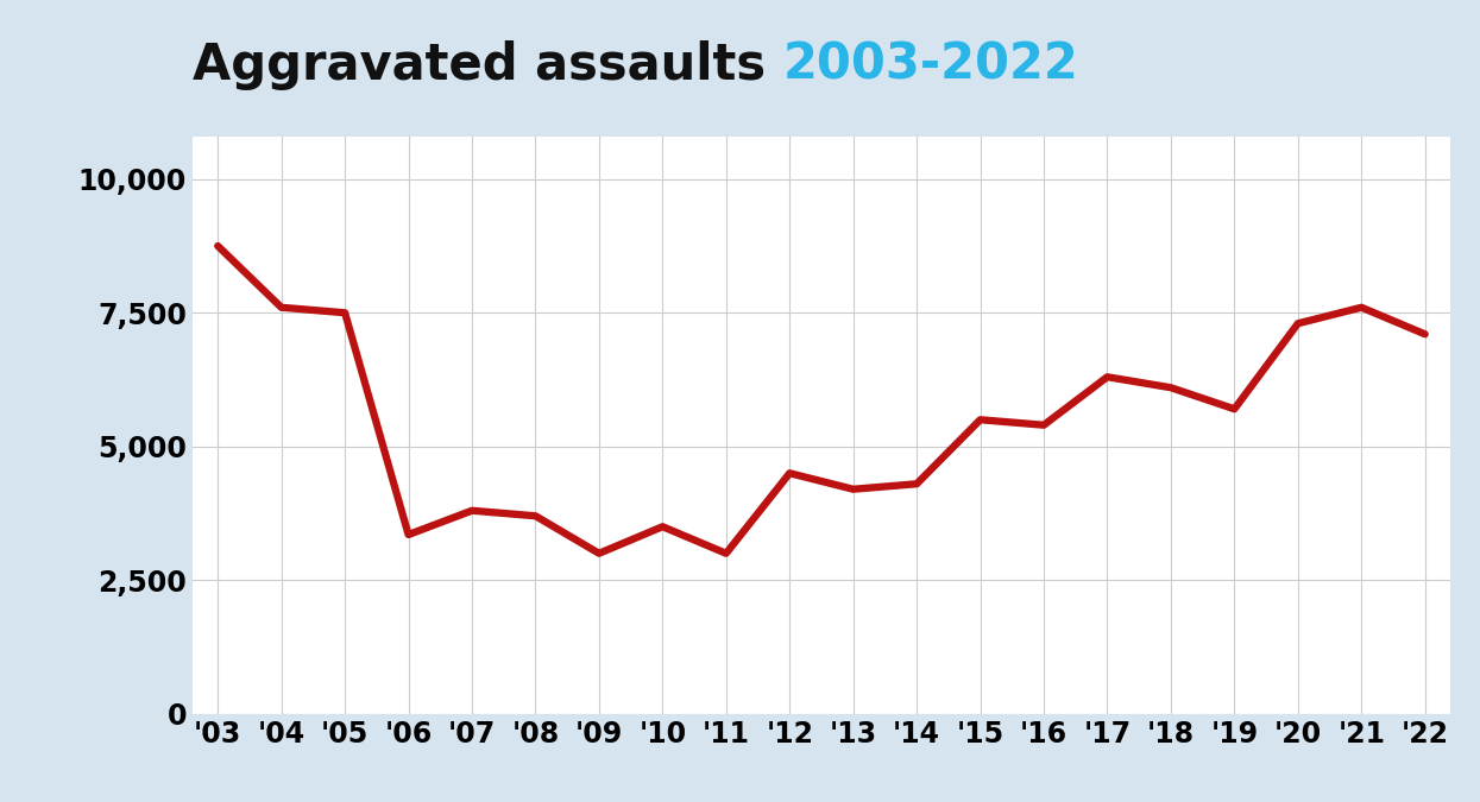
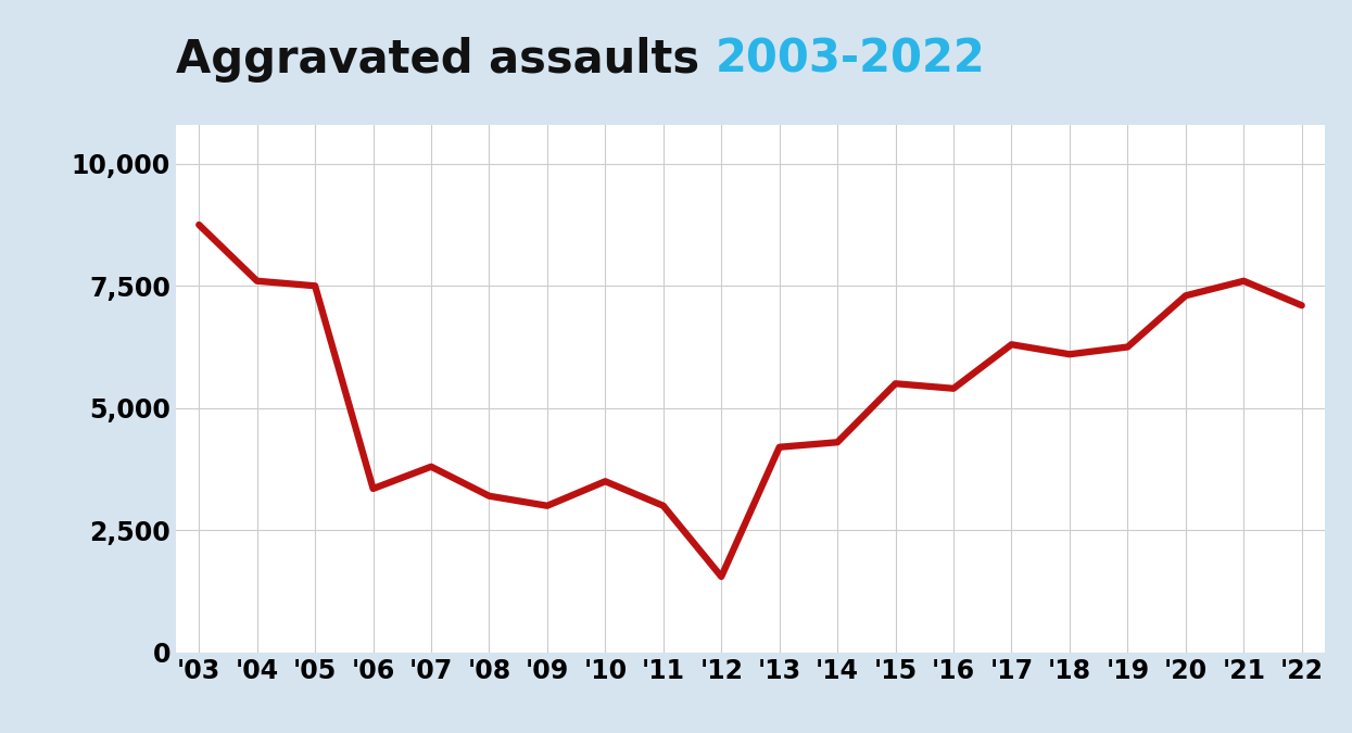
'08: 3,700 -> 3,200
'12: 4,500 -> 1,550
'19: 5,700 -> 6,250
